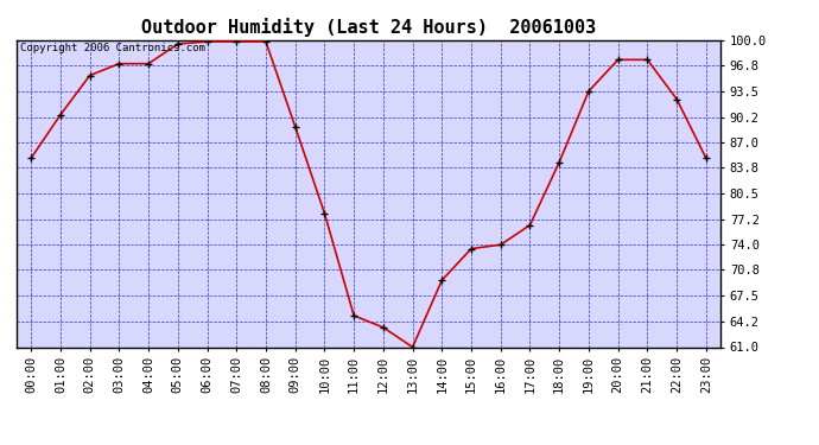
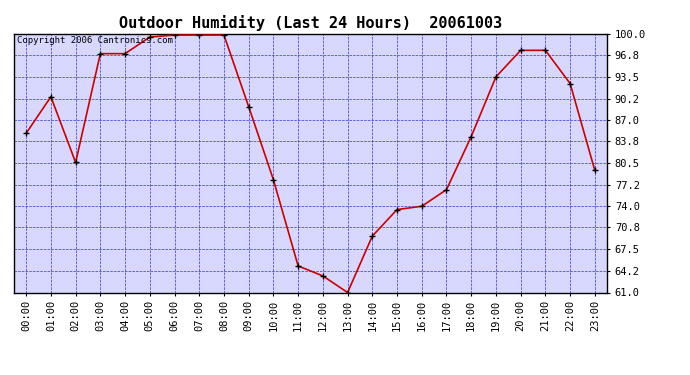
02:00: 95.5 -> 80.6
23:00: 85.0 -> 79.4
